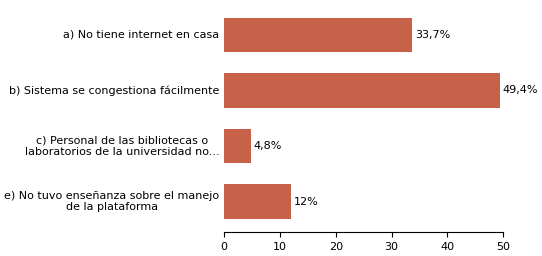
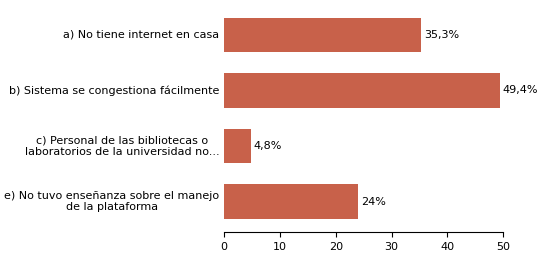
a) No tiene internet en casa: 33,7% -> 35,3%
e) No tuvo enseñanza sobre el manejo de la plataforma: 12% -> 24%
